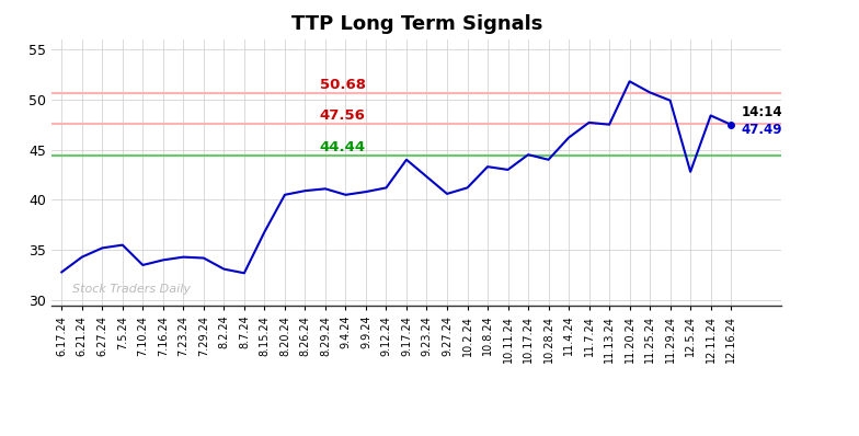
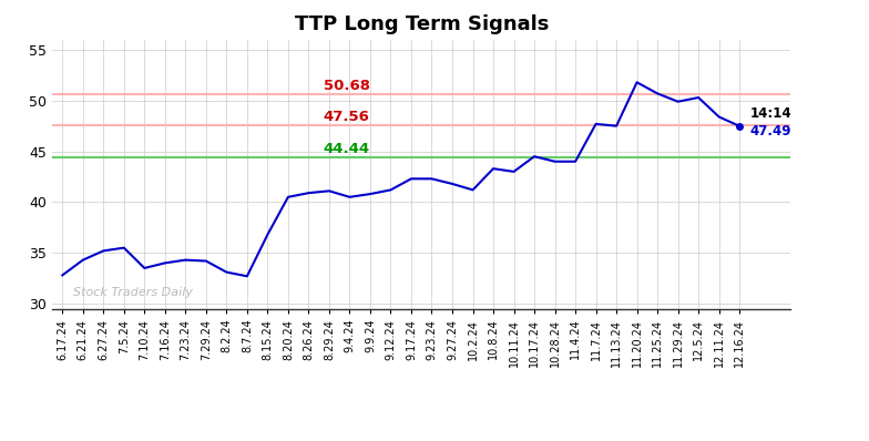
9.17.24: 44.0 -> 42.3
9.27.24: 40.6 -> 41.8
11.4.24: 46.2 -> 44.0
12.5.24: 42.8 -> 50.3
